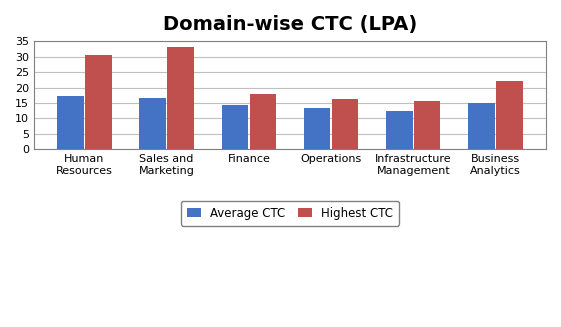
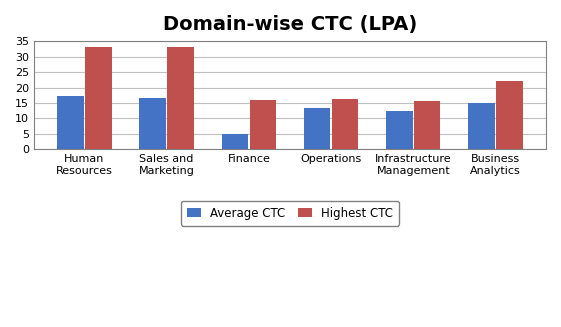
Highest CTC/Human Resources: 30.5 -> 33.0
Average CTC/Finance: 14.5 -> 5.0
Highest CTC/Finance: 18.0 -> 16.0
